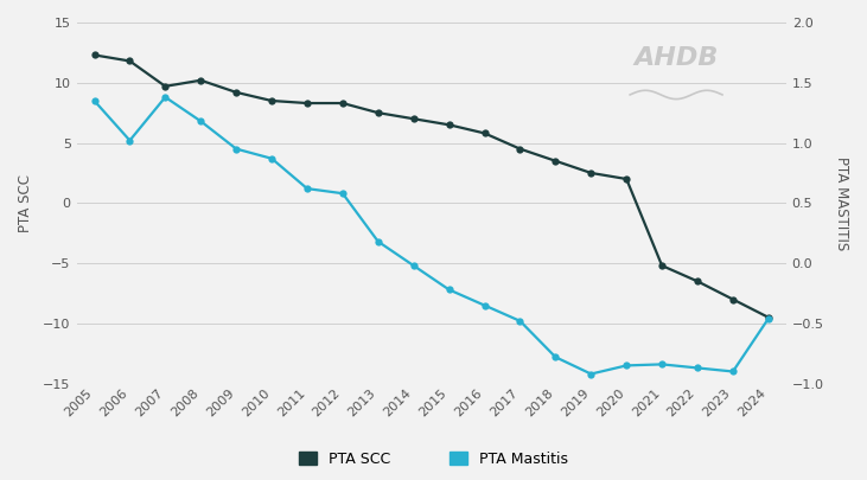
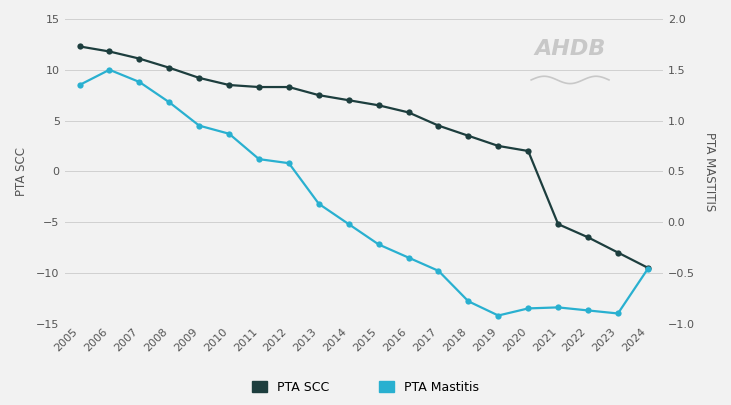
PTA Mastitis/2006: 1.02 -> 1.50
PTA SCC/2007: 9.7 -> 11.1
